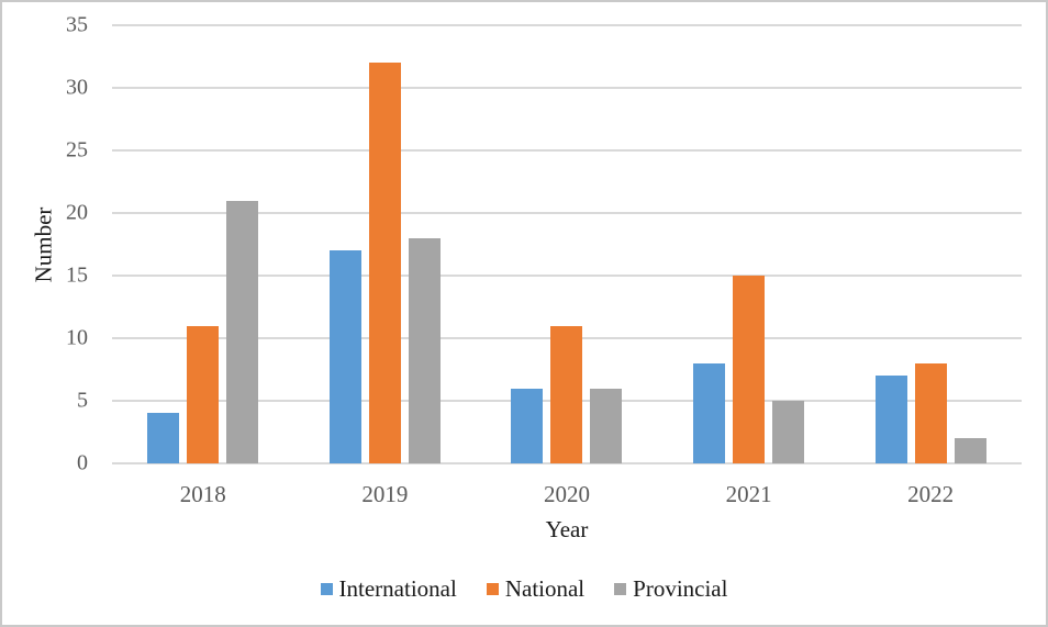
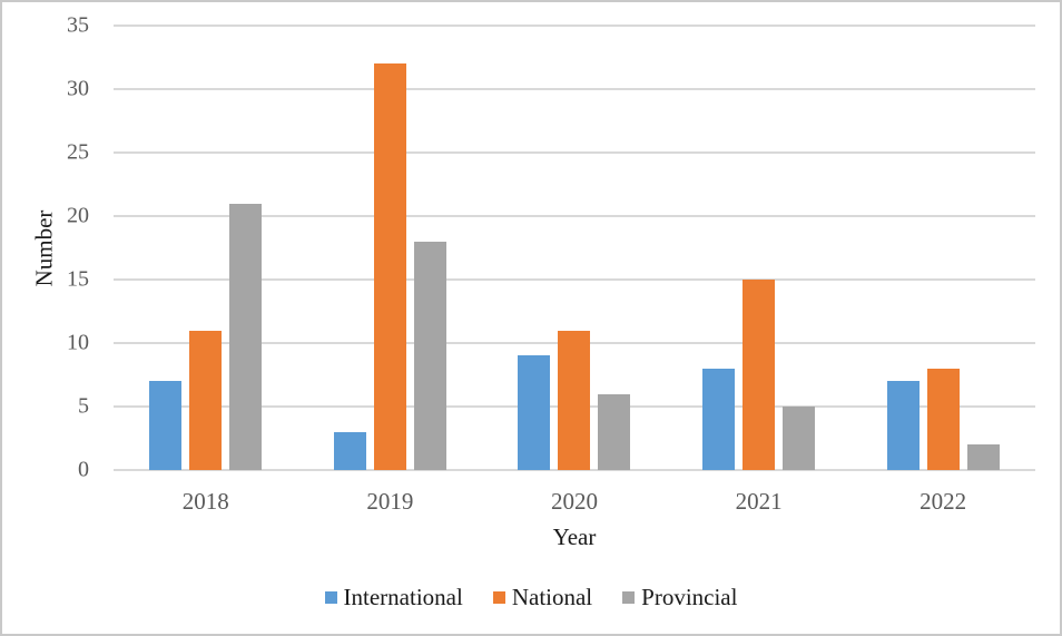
International/2018: 4 -> 7
International/2019: 17 -> 3
International/2020: 6 -> 9
